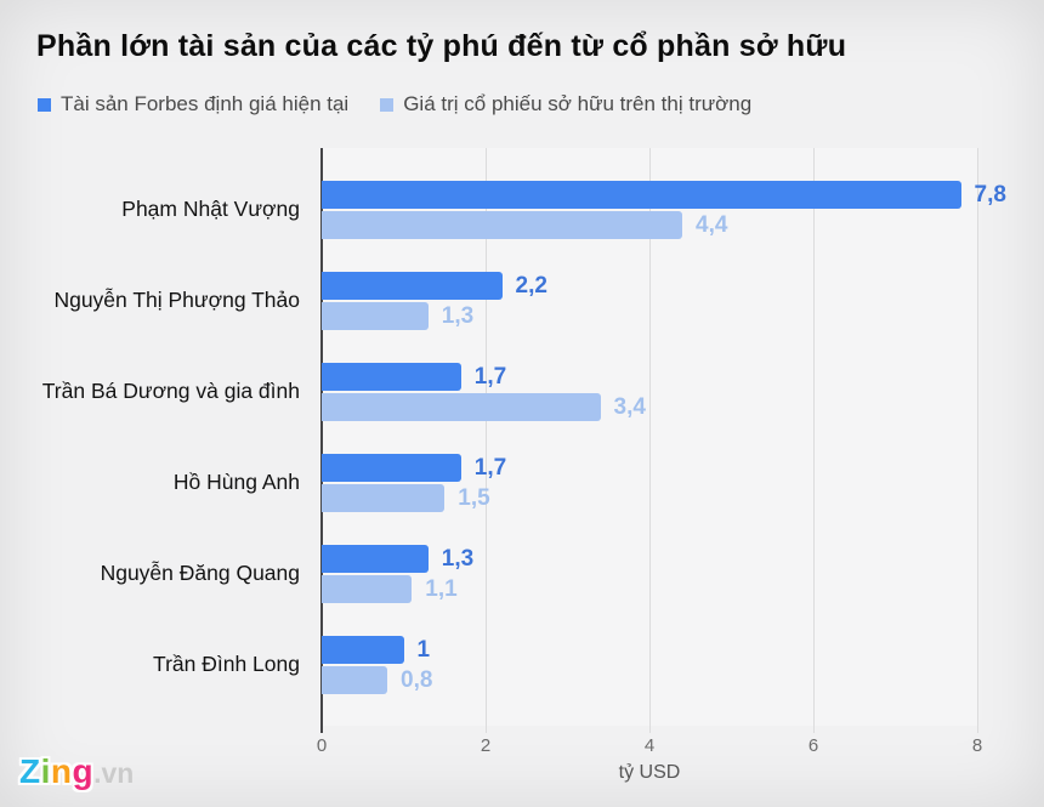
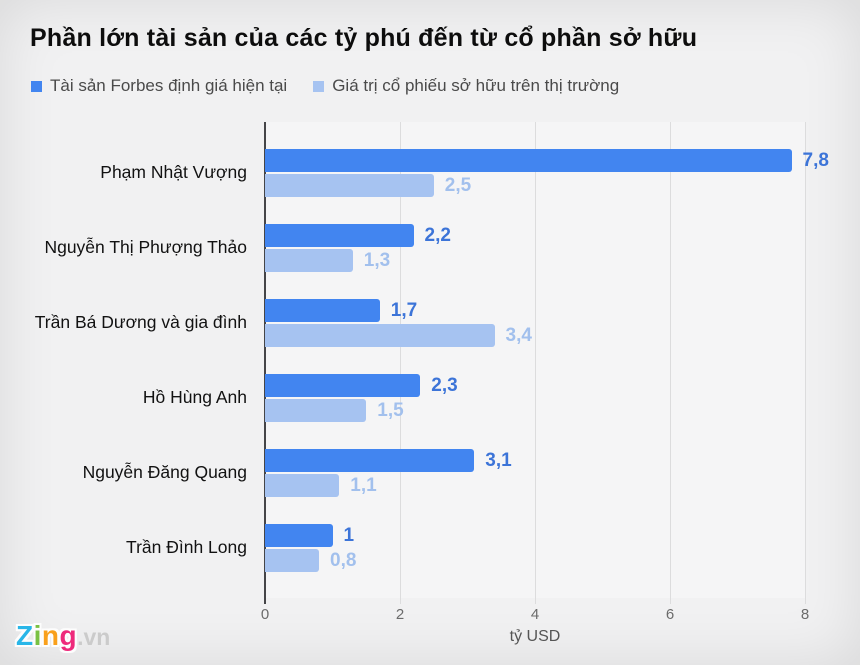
Giá trị cổ phiếu sở hữu trên thị trường/Phạm Nhật Vượng: 4,4 -> 2,5
Tài sản Forbes định giá hiện tại/Hồ Hùng Anh: 1,7 -> 2,3
Tài sản Forbes định giá hiện tại/Nguyễn Đăng Quang: 1,3 -> 3,1
